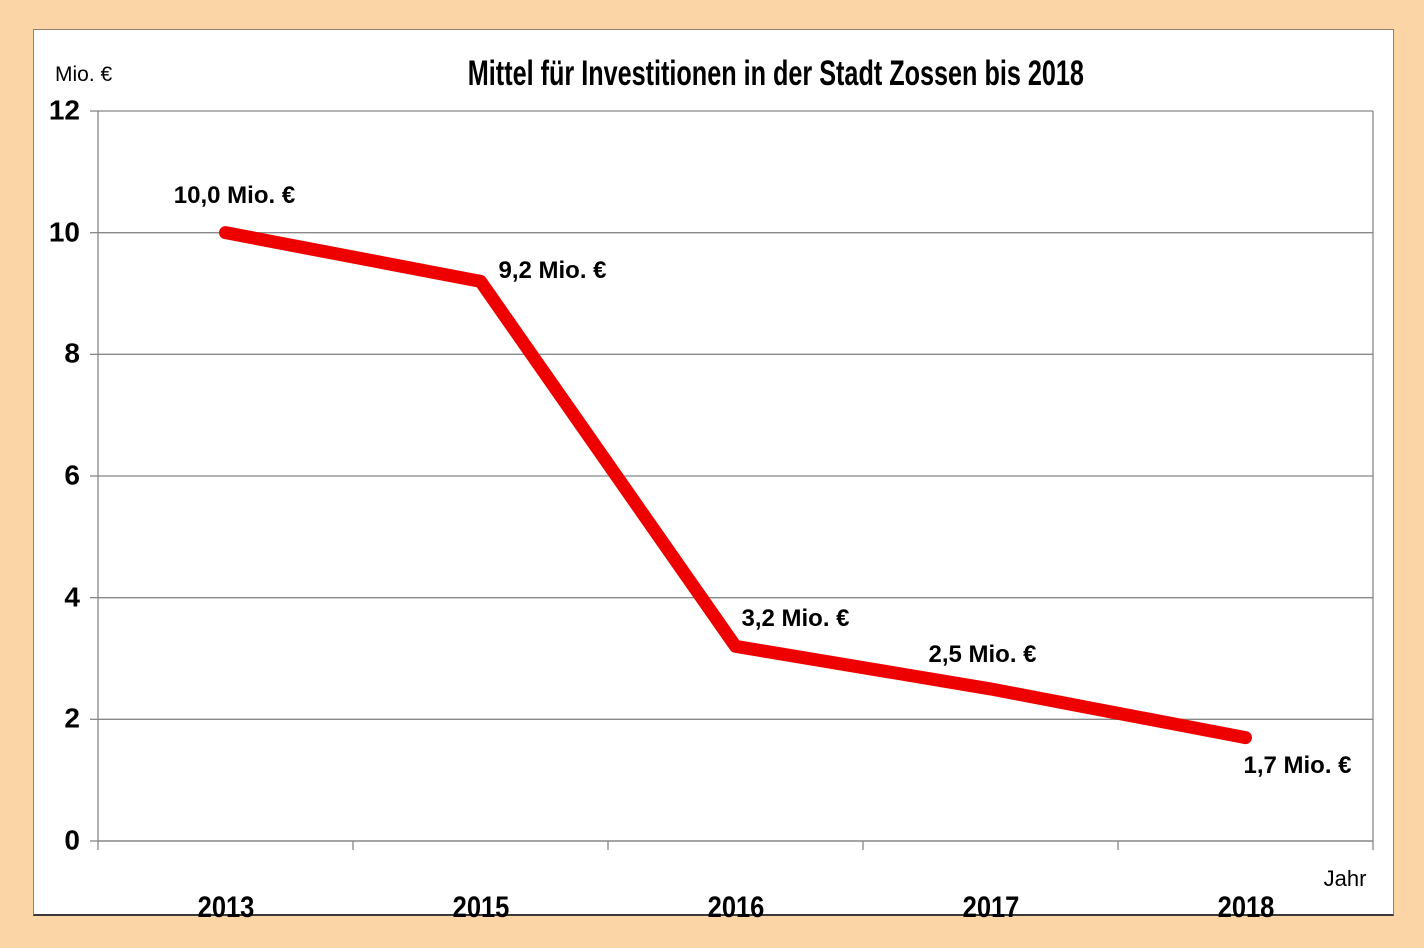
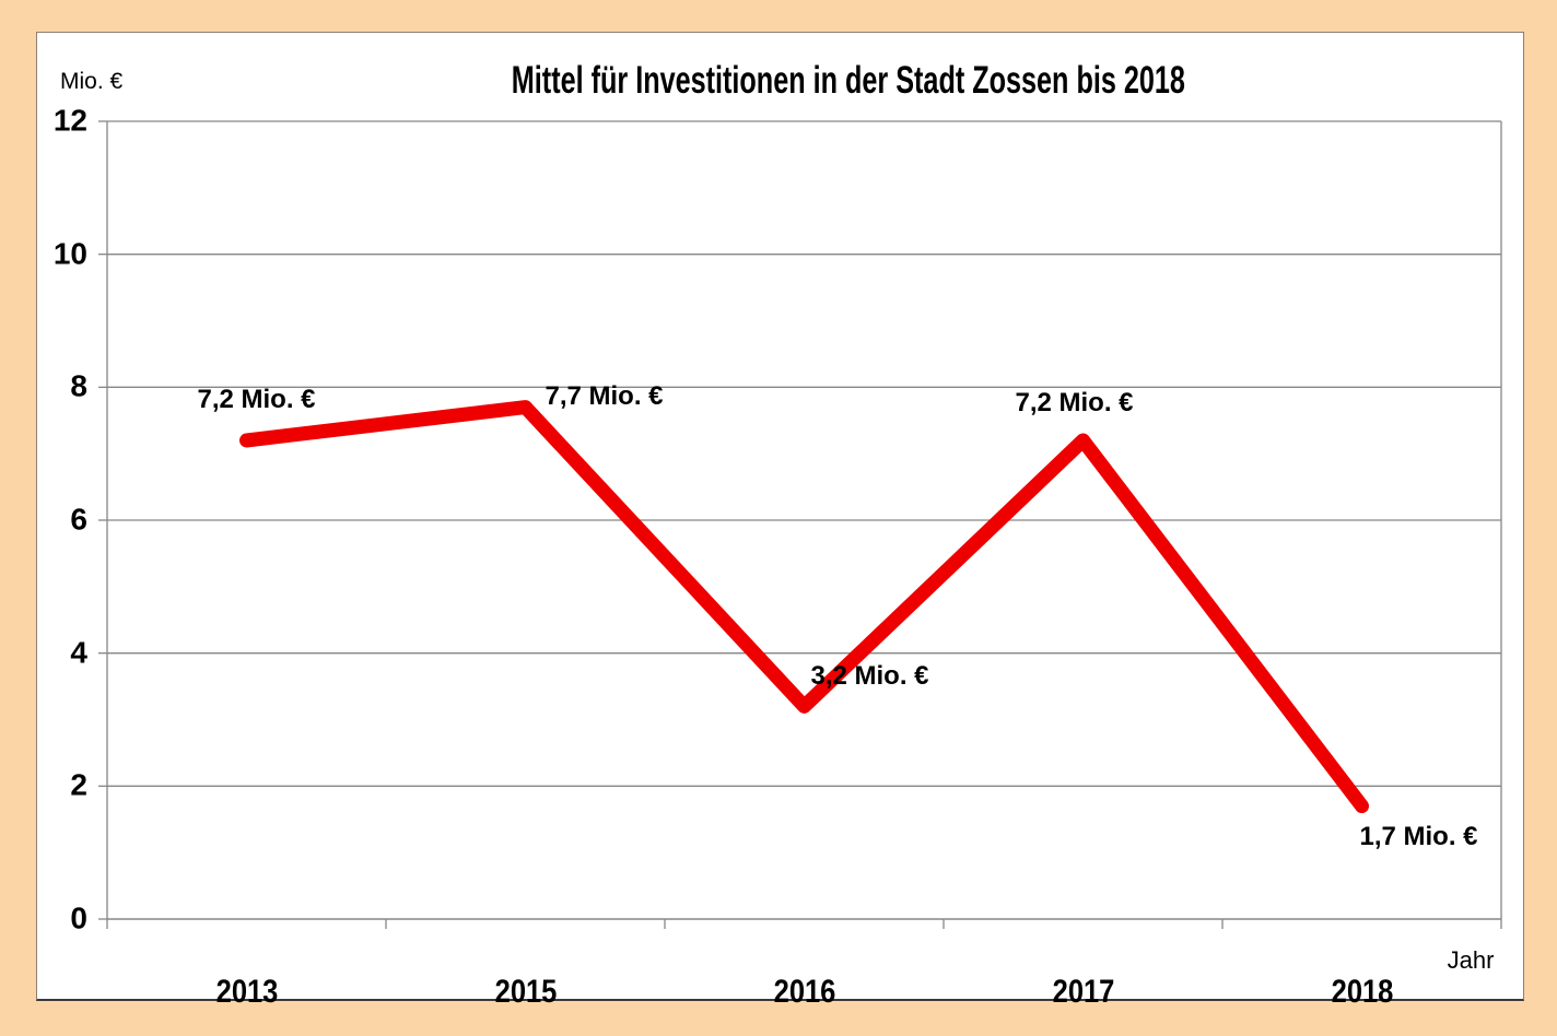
2013: 10,0 -> 7,2
2015: 9,2 -> 7,7
2017: 2,5 -> 7,2
